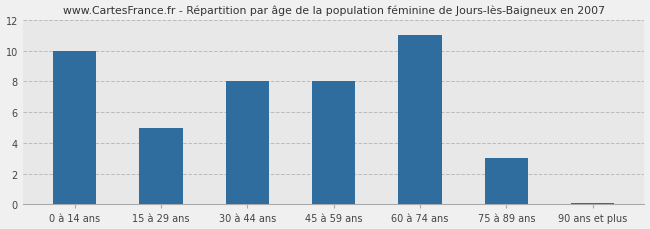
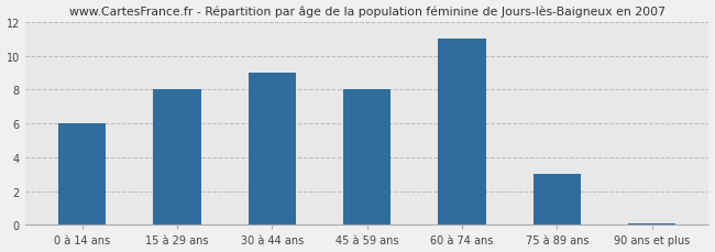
0 à 14 ans: 10.0 -> 6.0
15 à 29 ans: 5.0 -> 8.0
30 à 44 ans: 8.0 -> 9.0
